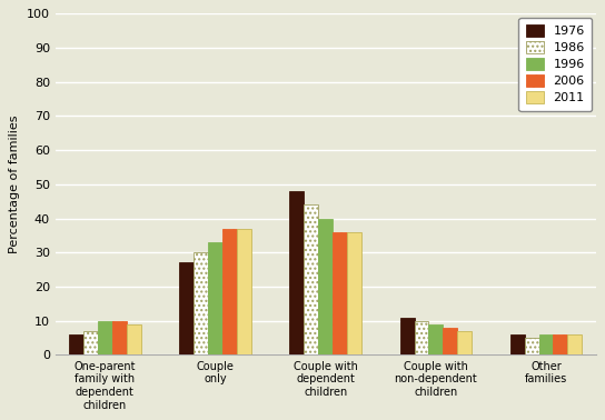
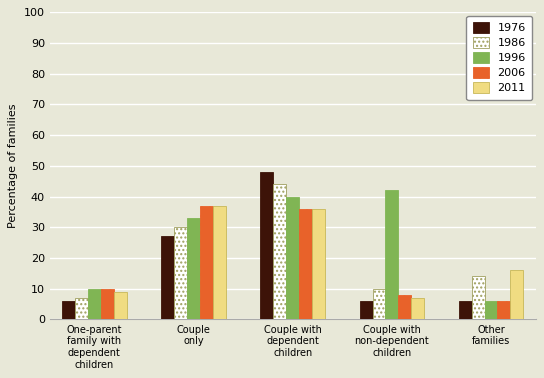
1976/Couple with non-dependent children: 11 -> 6
1996/Couple with non-dependent children: 9 -> 42
1986/Other families: 5 -> 14
2011/Other families: 6 -> 16
